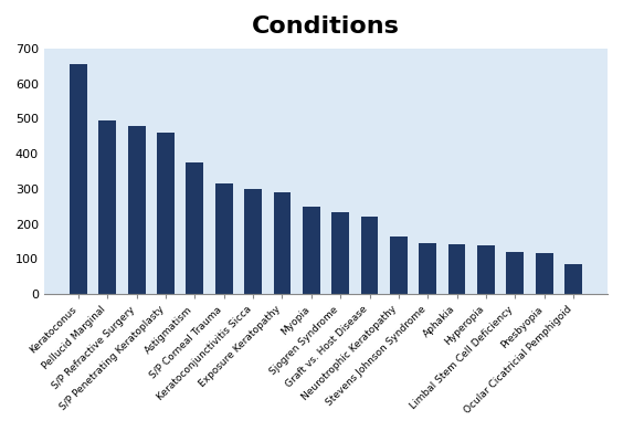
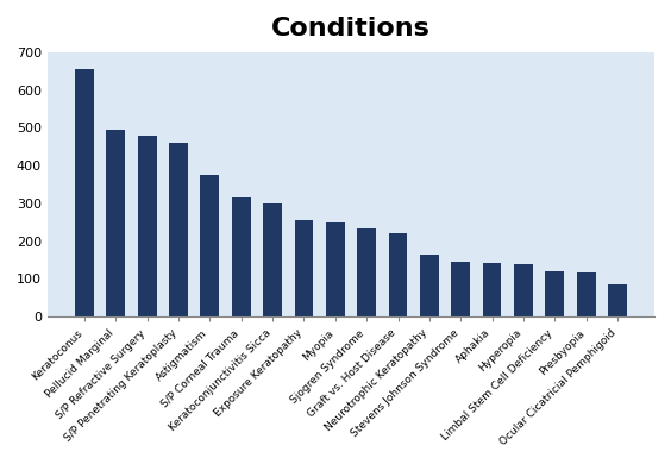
Exposure Keratopathy: 290 -> 255
